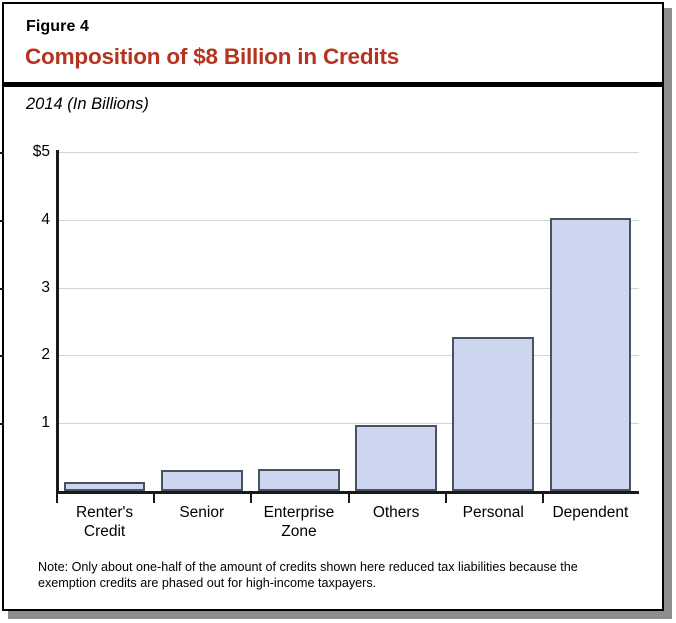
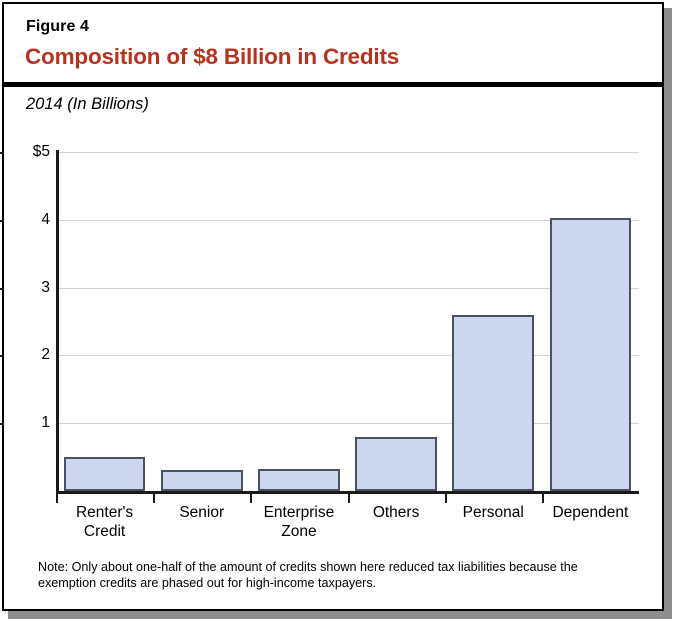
Renter's Credit: $0.1 -> $0.5
Others: $1.0 -> $0.8
Personal: $2.3 -> $2.6
